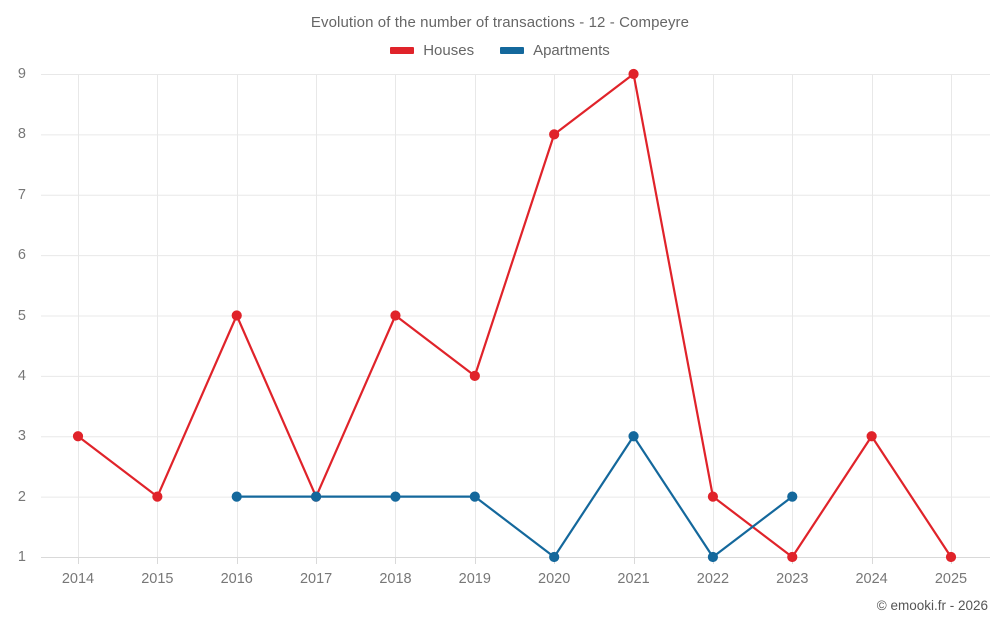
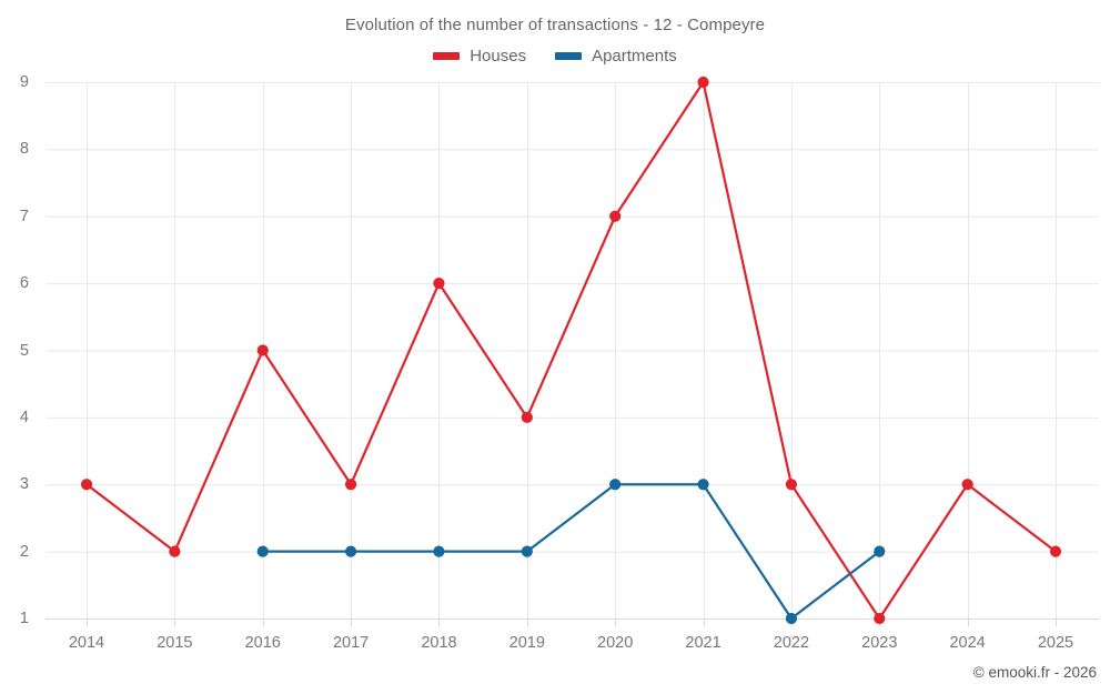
Houses/2017: 2 -> 3
Houses/2018: 5 -> 6
Houses/2020: 8 -> 7
Apartments/2020: 1 -> 3
Houses/2022: 2 -> 3
Houses/2025: 1 -> 2
